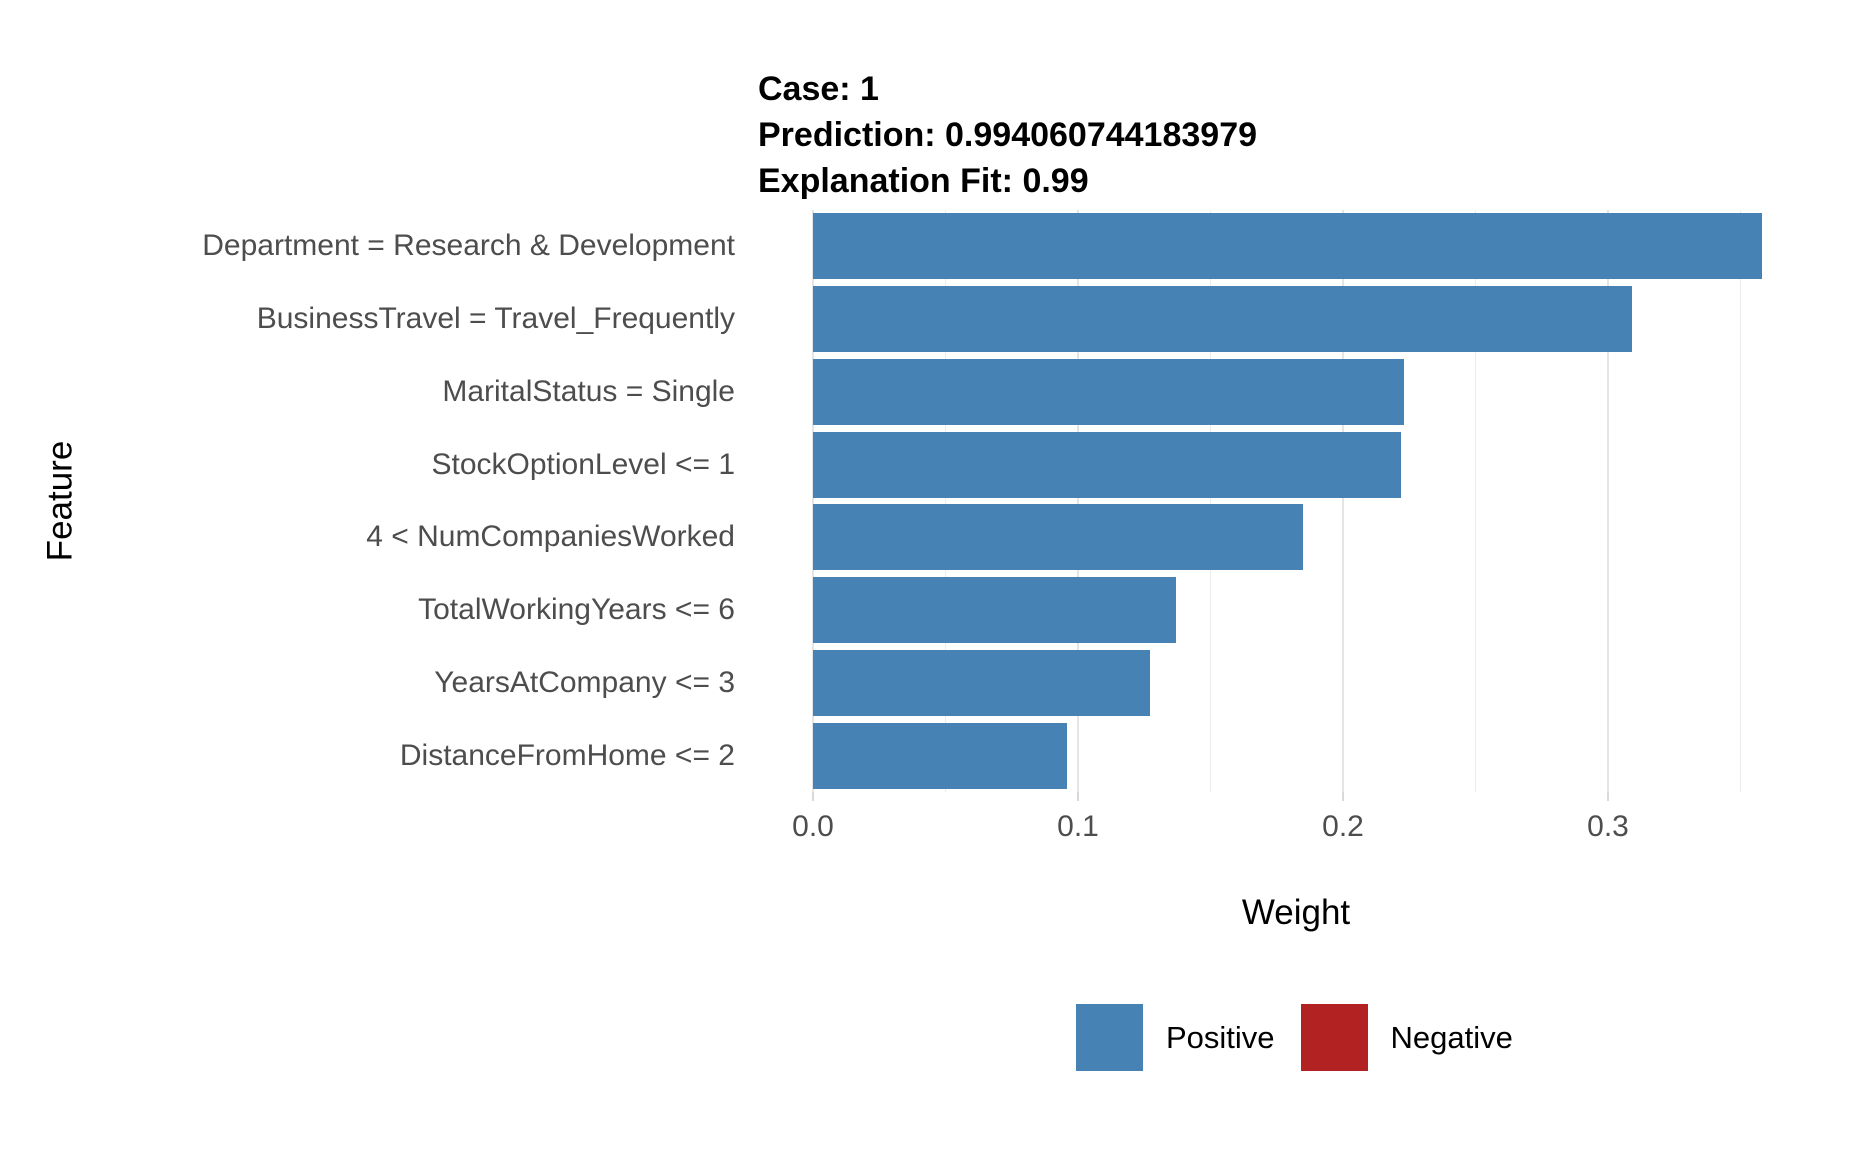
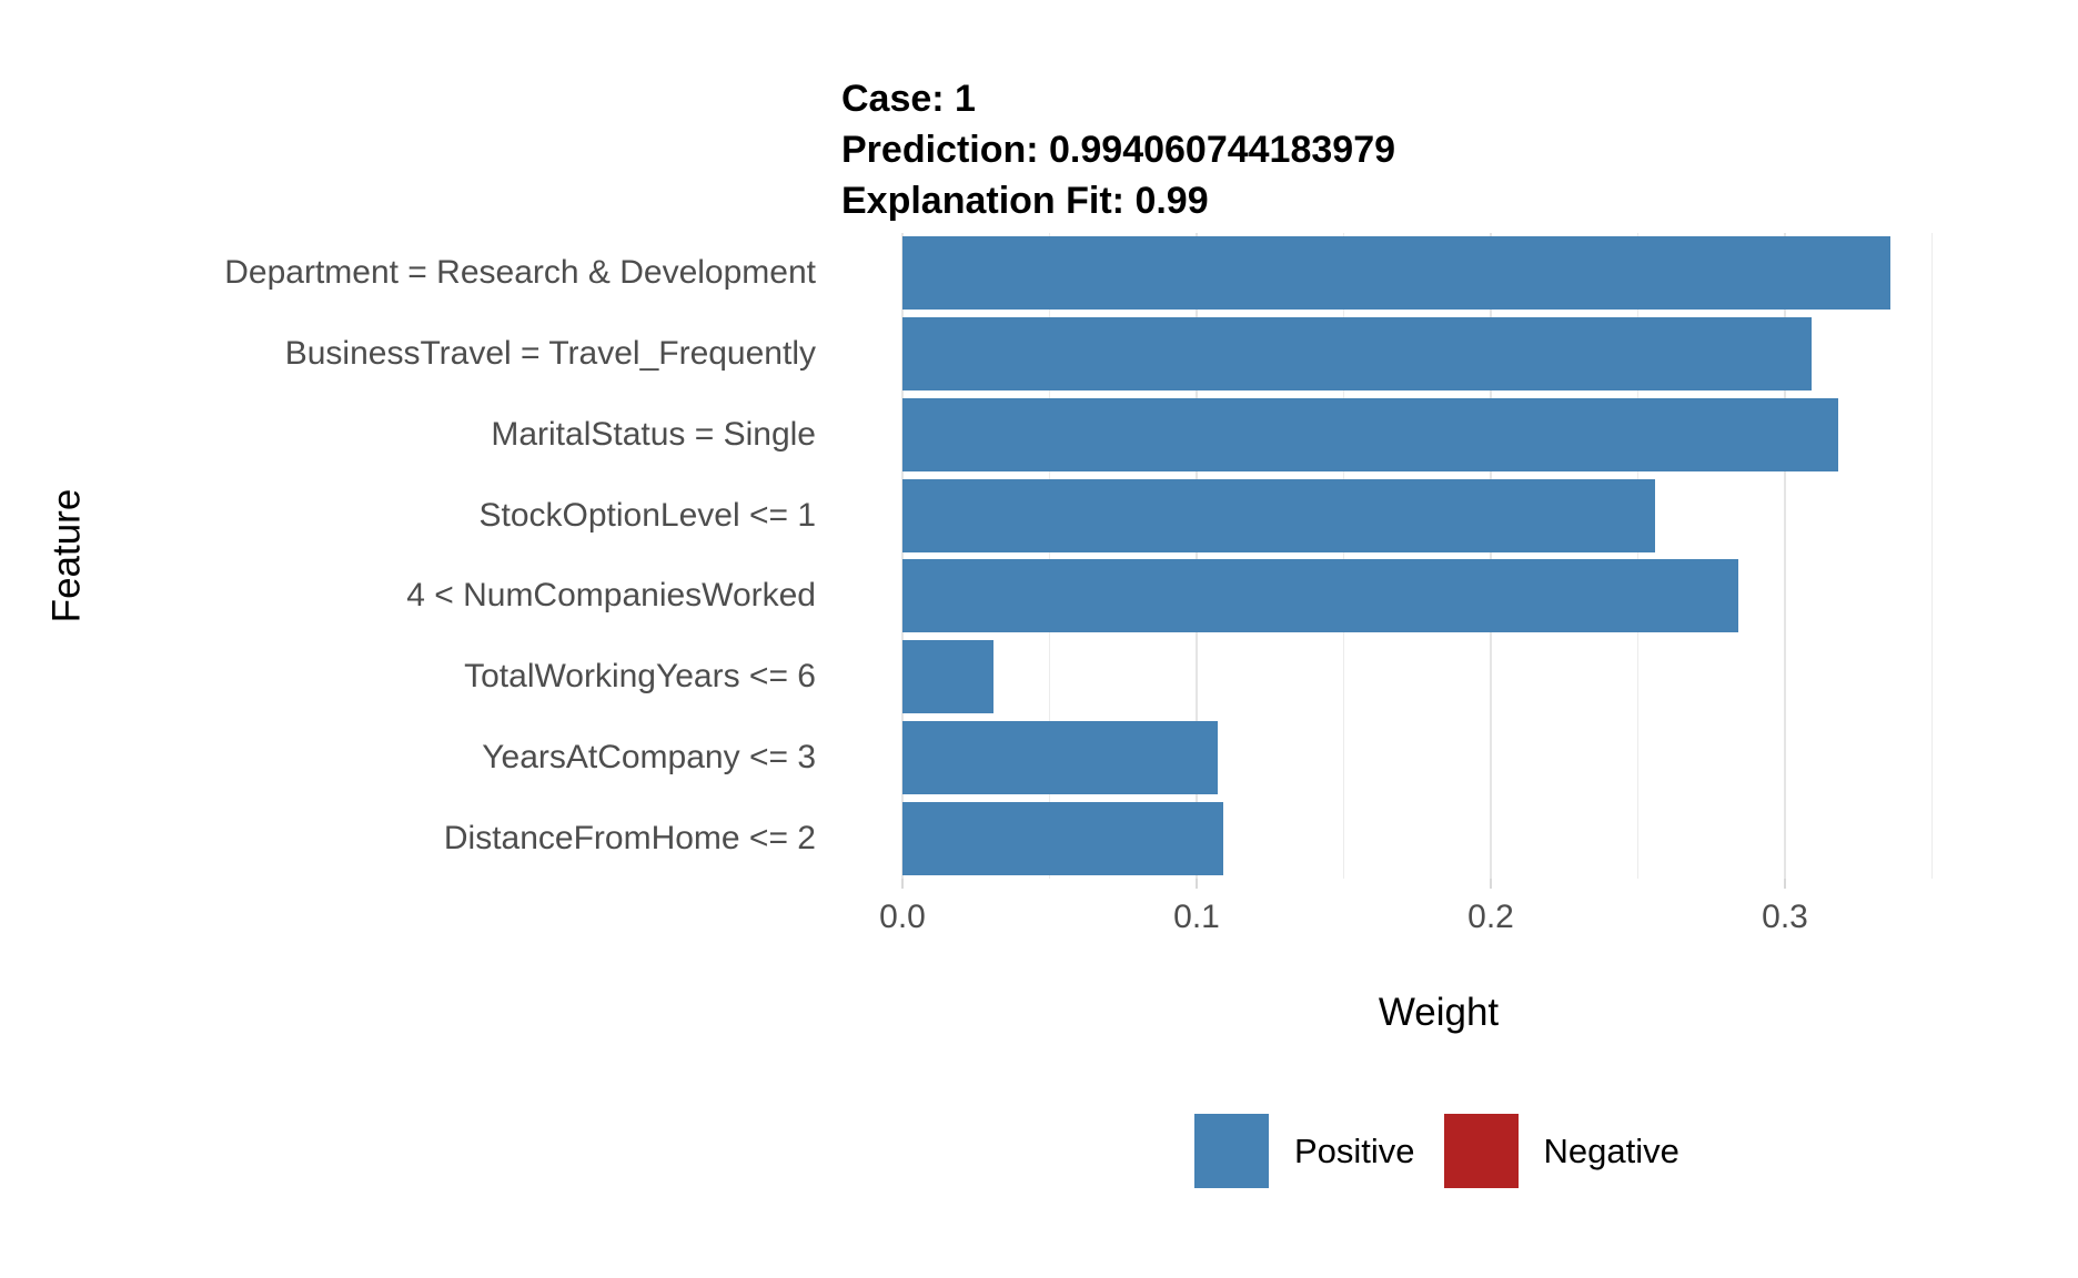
Department = Research & Development: 0.358 -> 0.336
MaritalStatus = Single: 0.223 -> 0.318
StockOptionLevel <= 1: 0.222 -> 0.256
4 < NumCompaniesWorked: 0.185 -> 0.284
TotalWorkingYears <= 6: 0.137 -> 0.031
YearsAtCompany <= 3: 0.127 -> 0.107
DistanceFromHome <= 2: 0.096 -> 0.109
